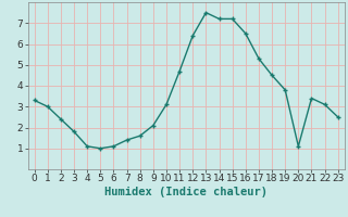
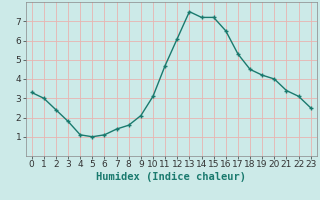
12: 6.4 -> 6.1
19: 3.8 -> 4.2
20: 1.1 -> 4.0
